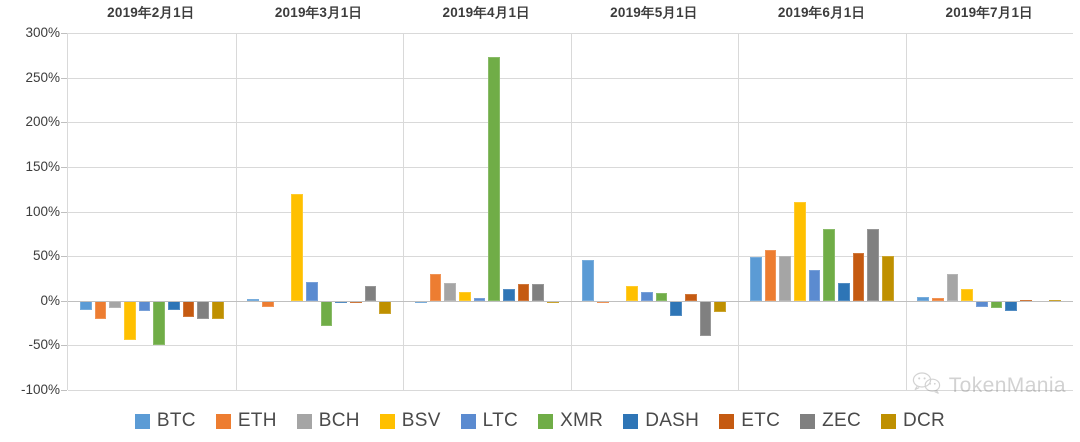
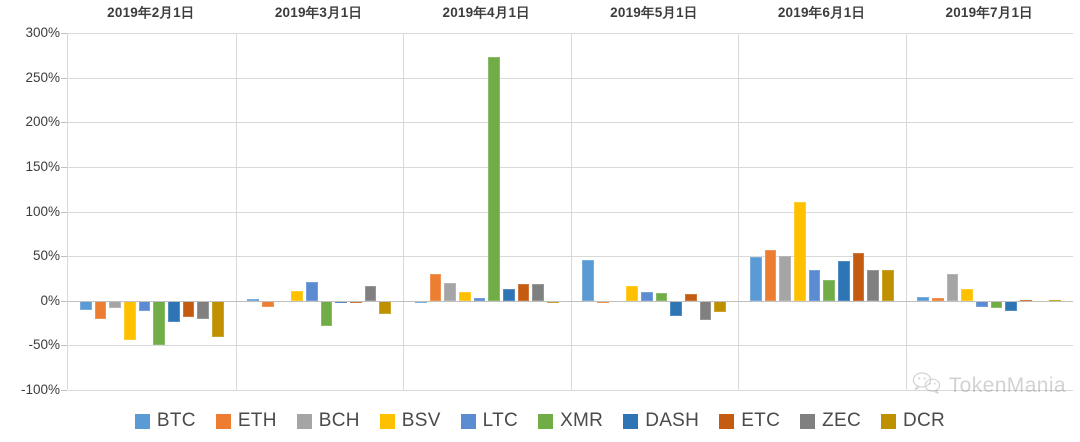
DASH/2019年2月1日: -10% -> -20%
DCR/2019年2月1日: -20% -> -40%
BSV/2019年3月1日: 120% -> 10%
ZEC/2019年5月1日: -40% -> -20%
XMR/2019年6月1日: 80% -> 20%
DASH/2019年6月1日: 20% -> 40%
ZEC/2019年6月1日: 80% -> 40%
DCR/2019年6月1日: 50% -> 40%
